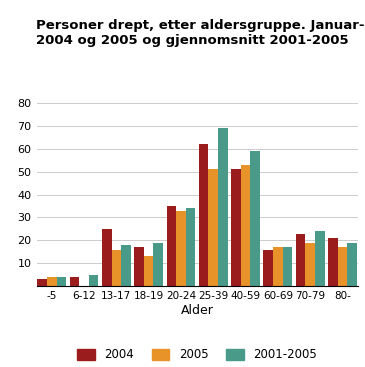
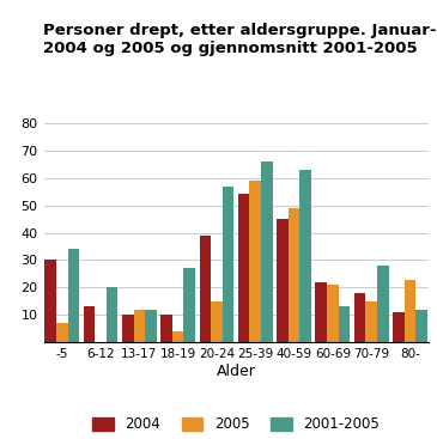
2004/-5: 3 -> 30
2005/-5: 4 -> 7
2001-2005/-5: 4 -> 34
2004/6-12: 4 -> 13
2001-2005/6-12: 5 -> 20
2004/13-17: 25 -> 10
2005/13-17: 16 -> 12
2001-2005/13-17: 18 -> 12
2004/18-19: 17 -> 10
2005/18-19: 13 -> 4
2001-2005/18-19: 19 -> 27
2004/20-24: 35 -> 39
2005/20-24: 33 -> 15
2001-2005/20-24: 34 -> 57
2004/25-39: 62 -> 54
2005/25-39: 51 -> 59
2001-2005/25-39: 69 -> 66
2004/40-59: 51 -> 45
2005/40-59: 53 -> 49
2001-2005/40-59: 59 -> 63
2004/60-69: 16 -> 22
2005/60-69: 17 -> 21
2001-2005/60-69: 17 -> 13
2004/70-79: 23 -> 18
2005/70-79: 19 -> 15
2001-2005/70-79: 24 -> 28
2004/80-: 21 -> 11
2005/80-: 17 -> 23
2001-2005/80-: 19 -> 12
